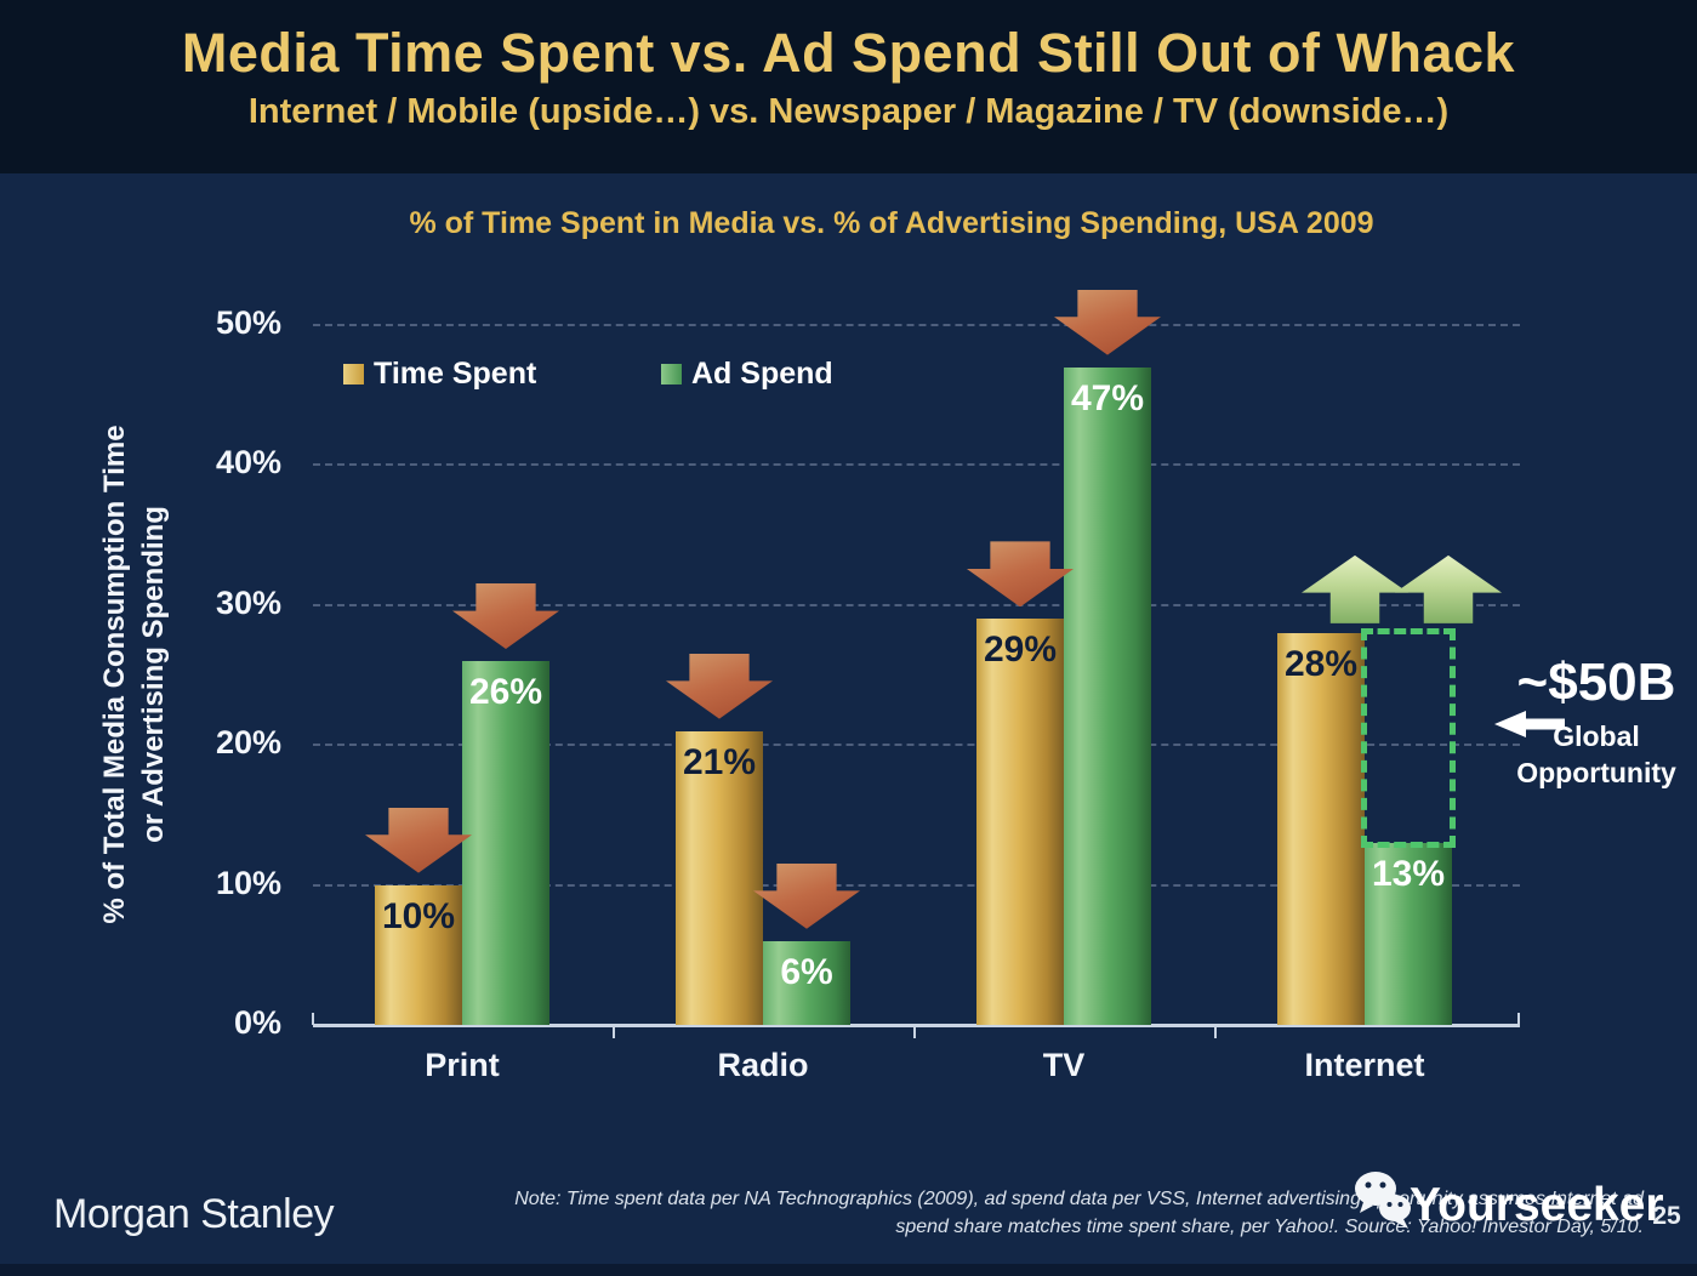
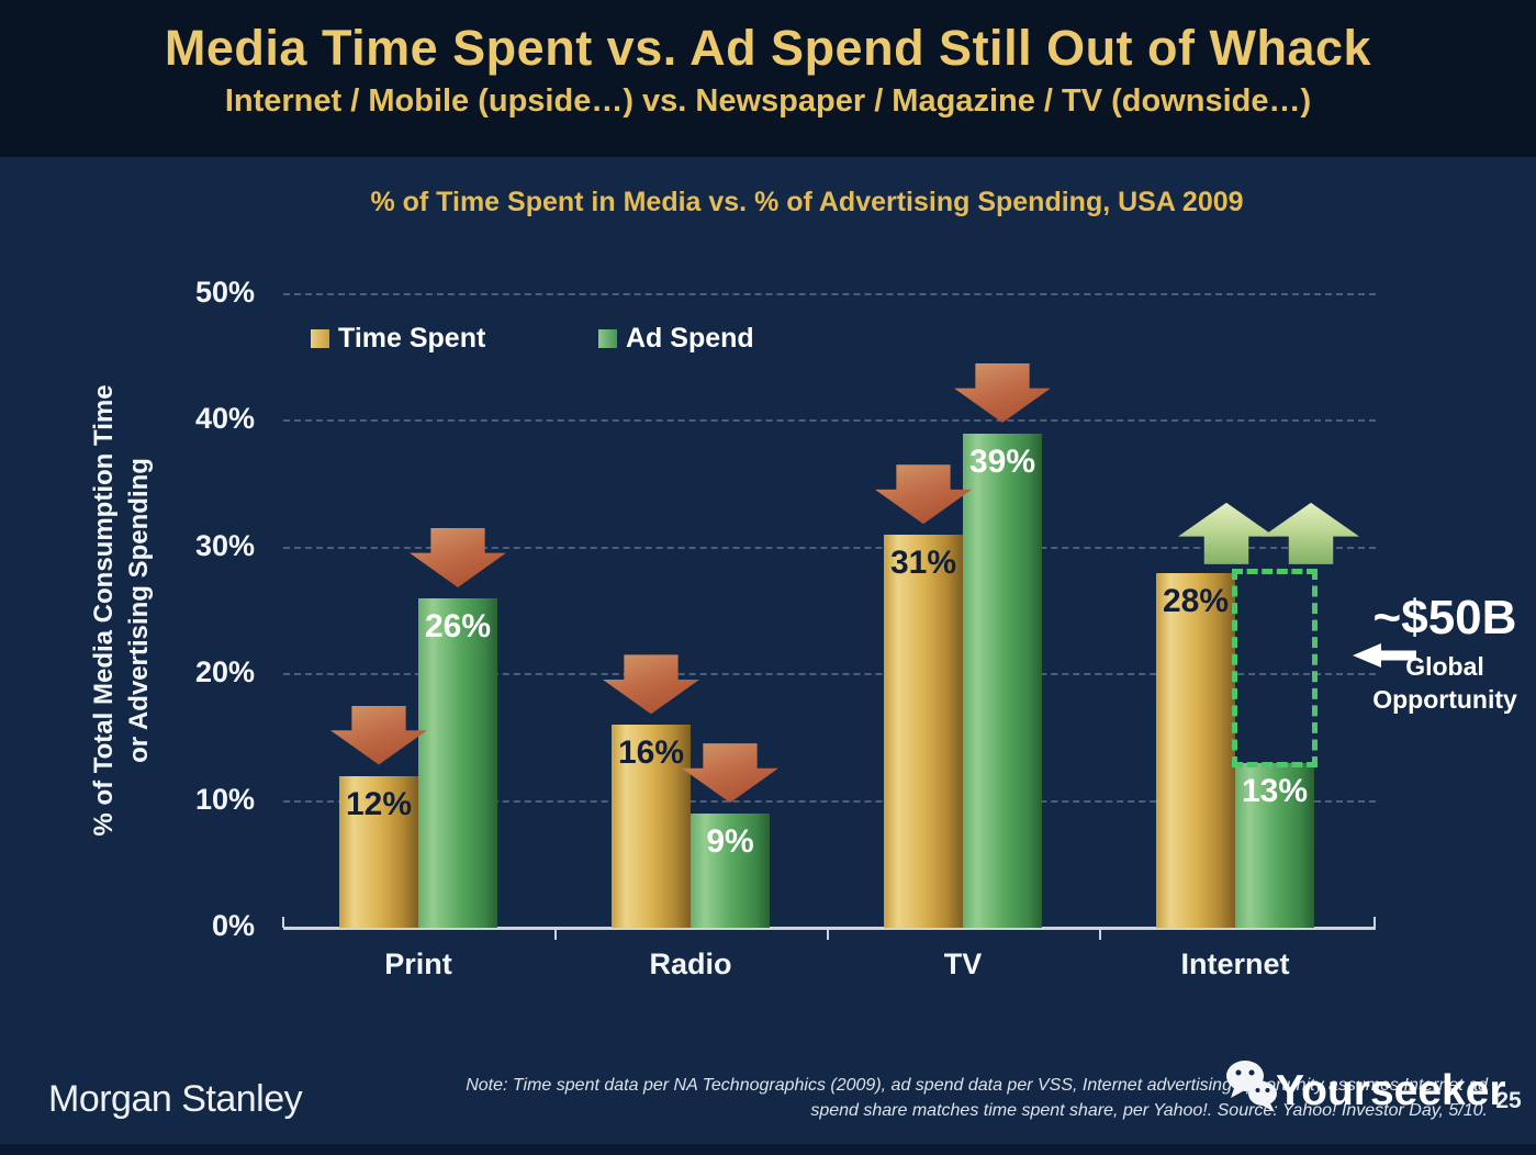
Time Spent/Print: 10% -> 12%
Time Spent/Radio: 21% -> 16%
Ad Spend/Radio: 6% -> 9%
Time Spent/TV: 29% -> 31%
Ad Spend/TV: 47% -> 39%
